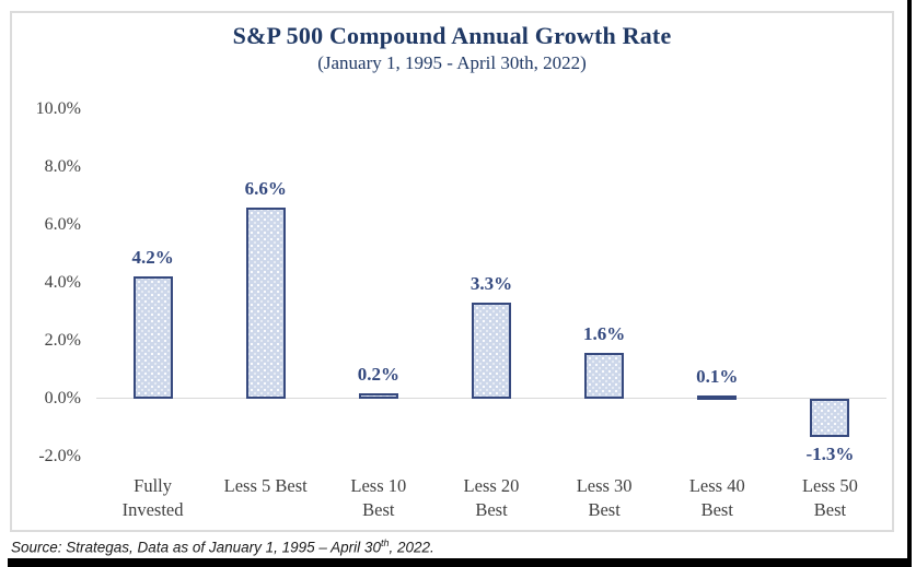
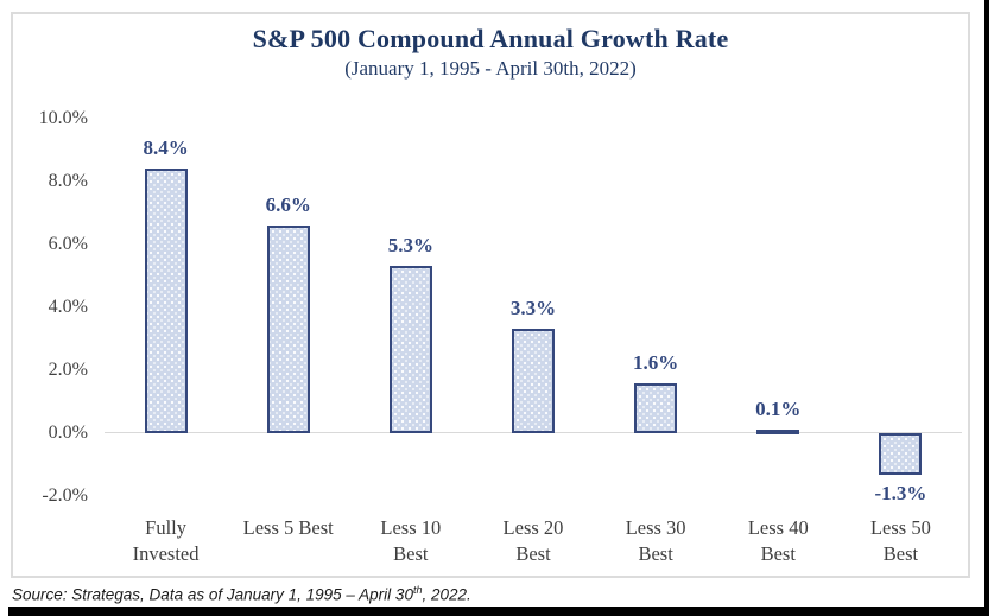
Fully Invested: 4.2% -> 8.4%
Less 10 Best: 0.2% -> 5.3%
